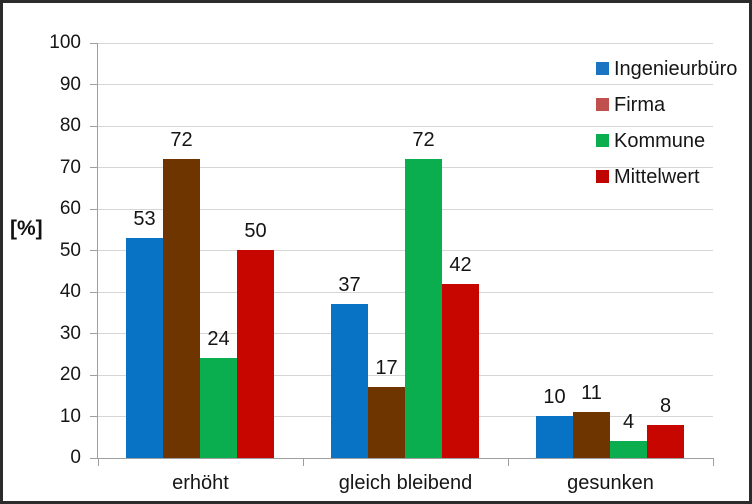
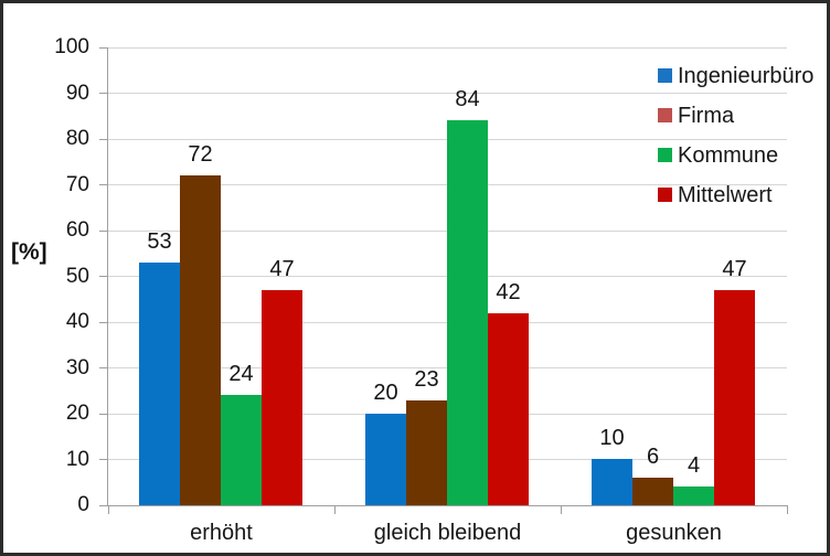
Mittelwert/erhöht: 50 -> 47
Ingenieurbüro/gleich bleibend: 37 -> 20
Firma/gleich bleibend: 17 -> 23
Kommune/gleich bleibend: 72 -> 84
Firma/gesunken: 11 -> 6
Mittelwert/gesunken: 8 -> 47
